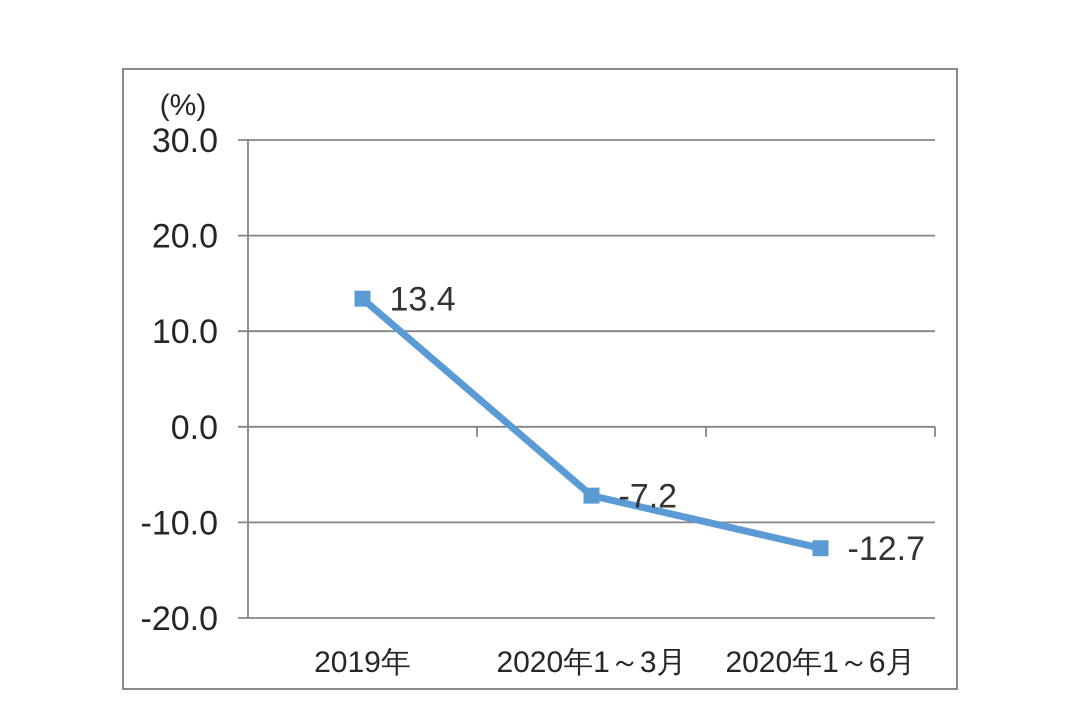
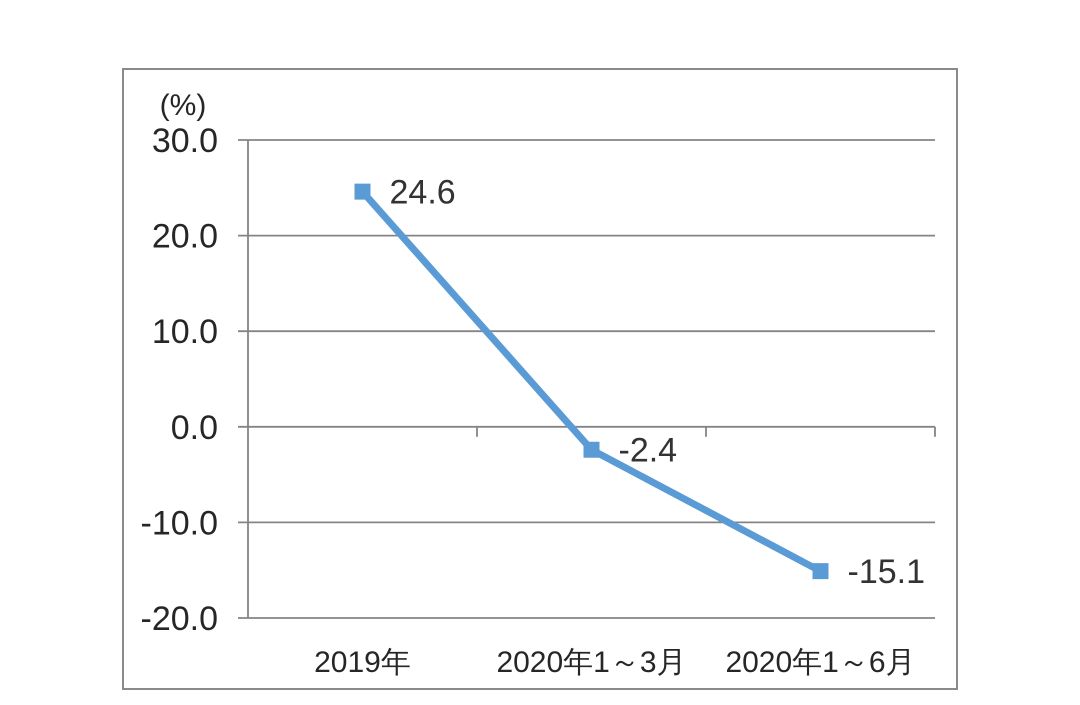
2019年: 13.4 -> 24.6
2020年1～3月: -7.2 -> -2.4
2020年1～6月: -12.7 -> -15.1
